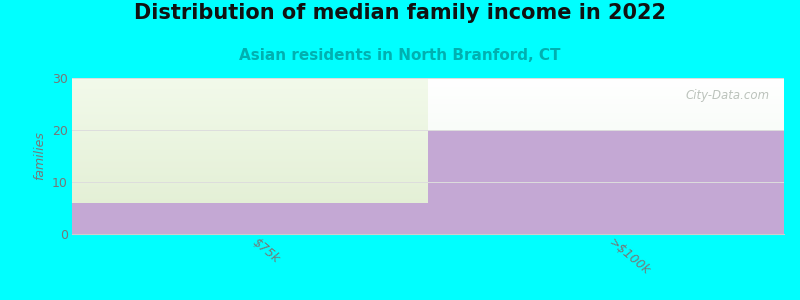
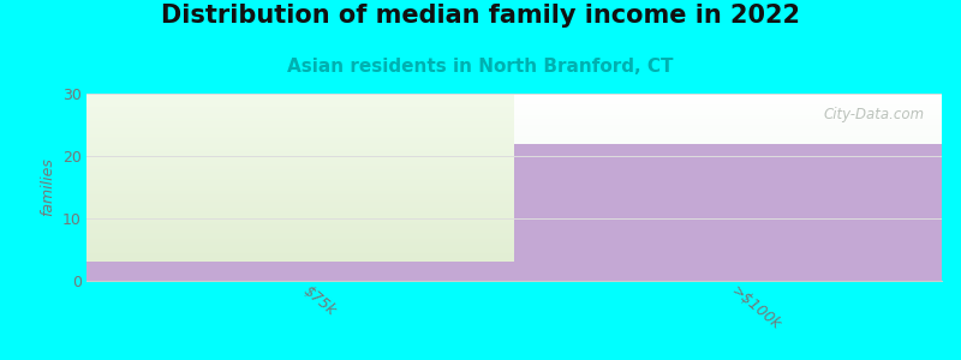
$75k: 6 -> 3
>$100k: 20 -> 22
